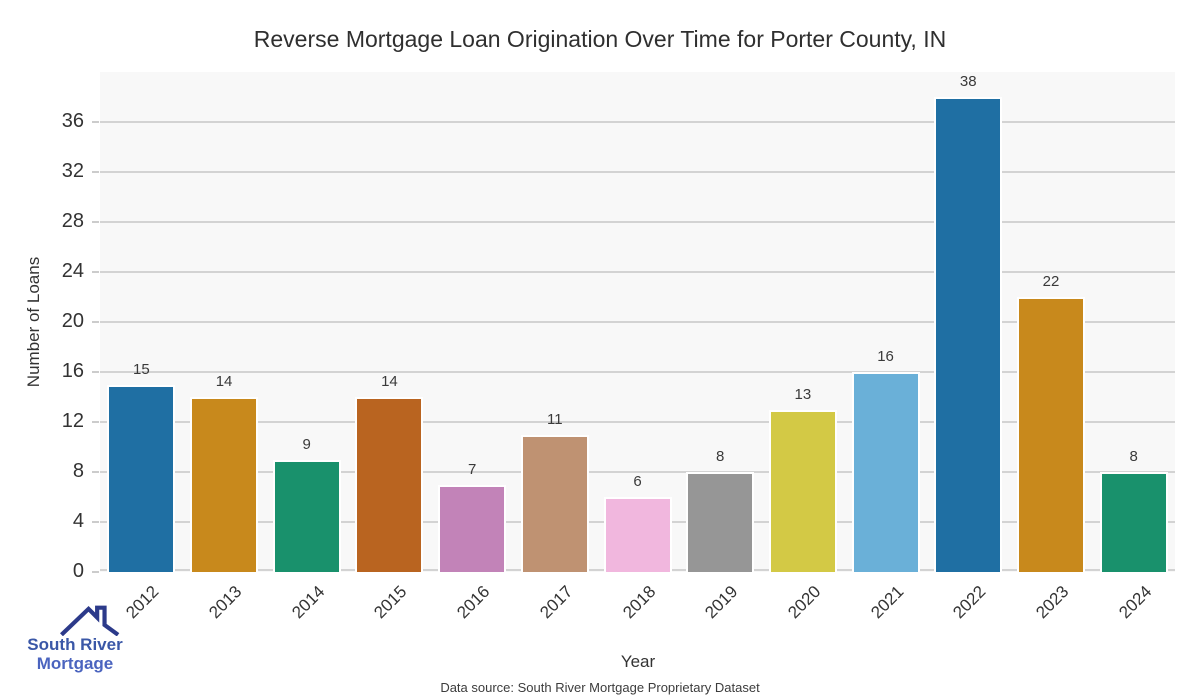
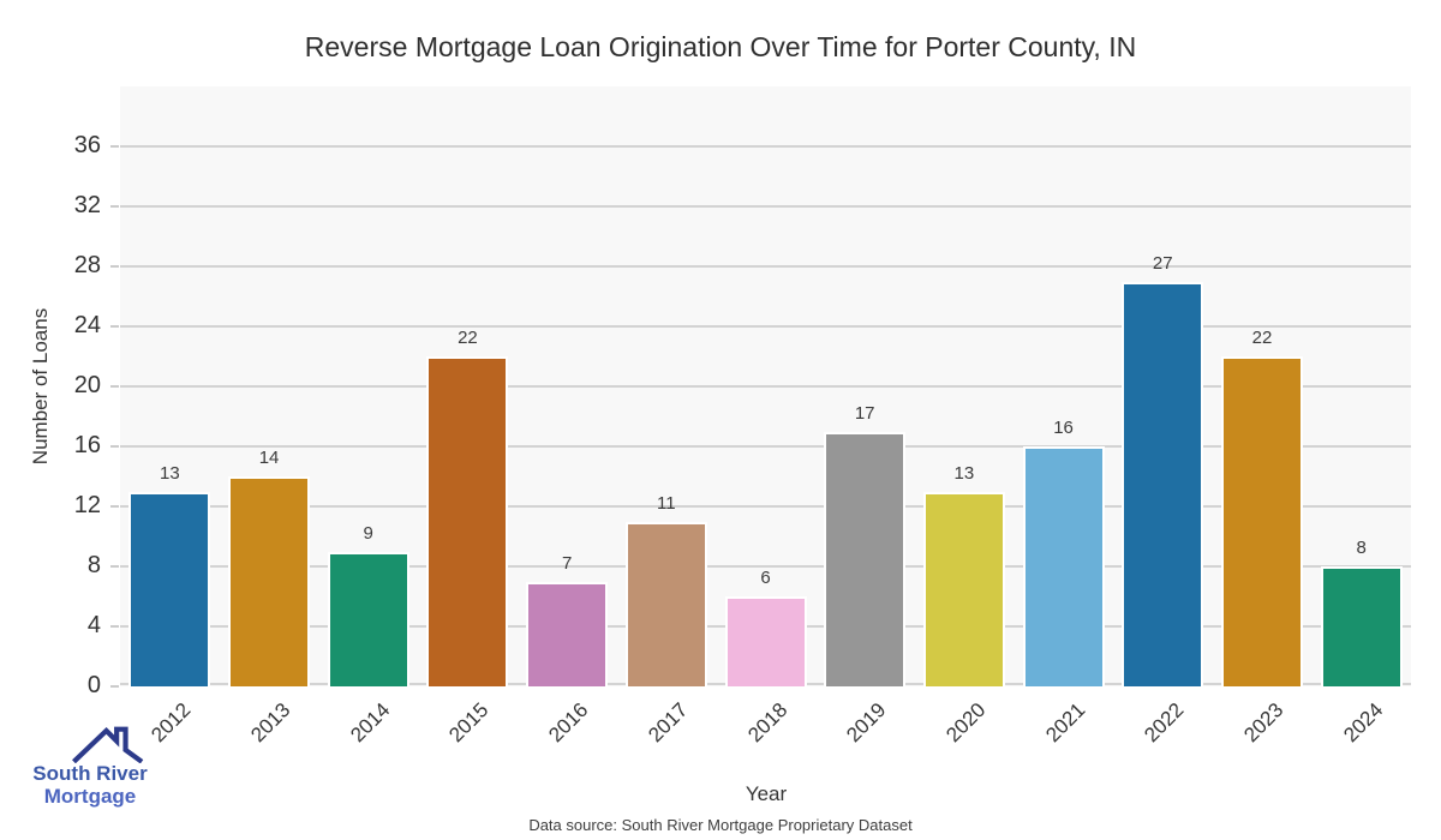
2012: 15 -> 13
2015: 14 -> 22
2019: 8 -> 17
2022: 38 -> 27
